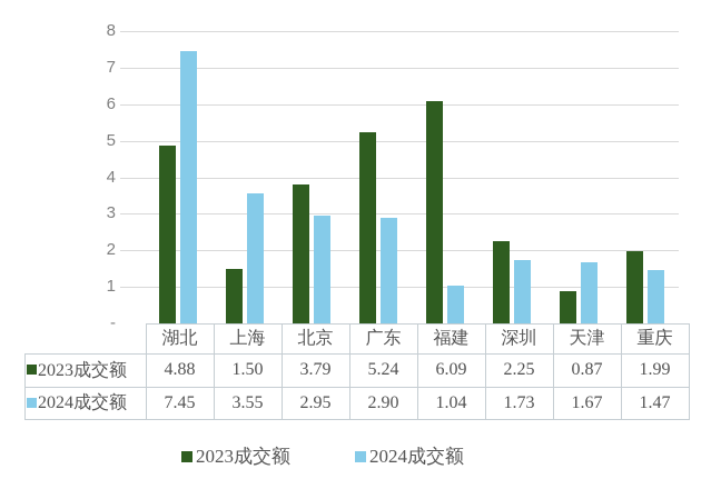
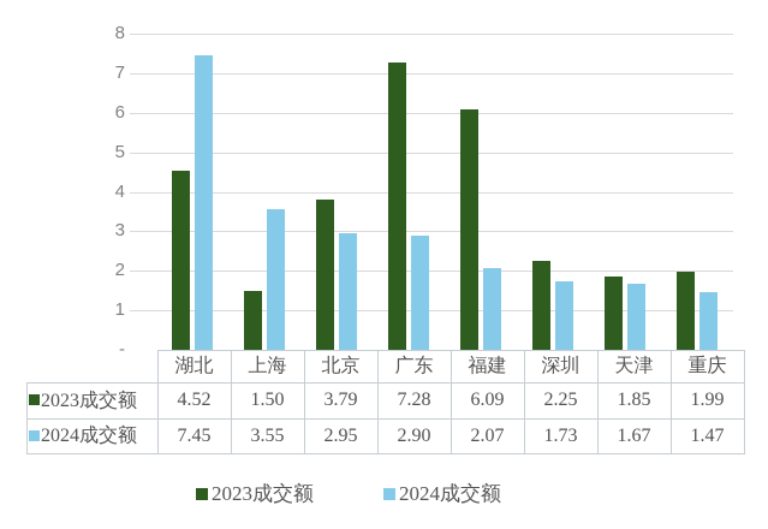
2023成交额/湖北: 4.88 -> 4.52
2023成交额/广东: 5.24 -> 7.28
2024成交额/福建: 1.04 -> 2.07
2023成交额/天津: 0.87 -> 1.85
